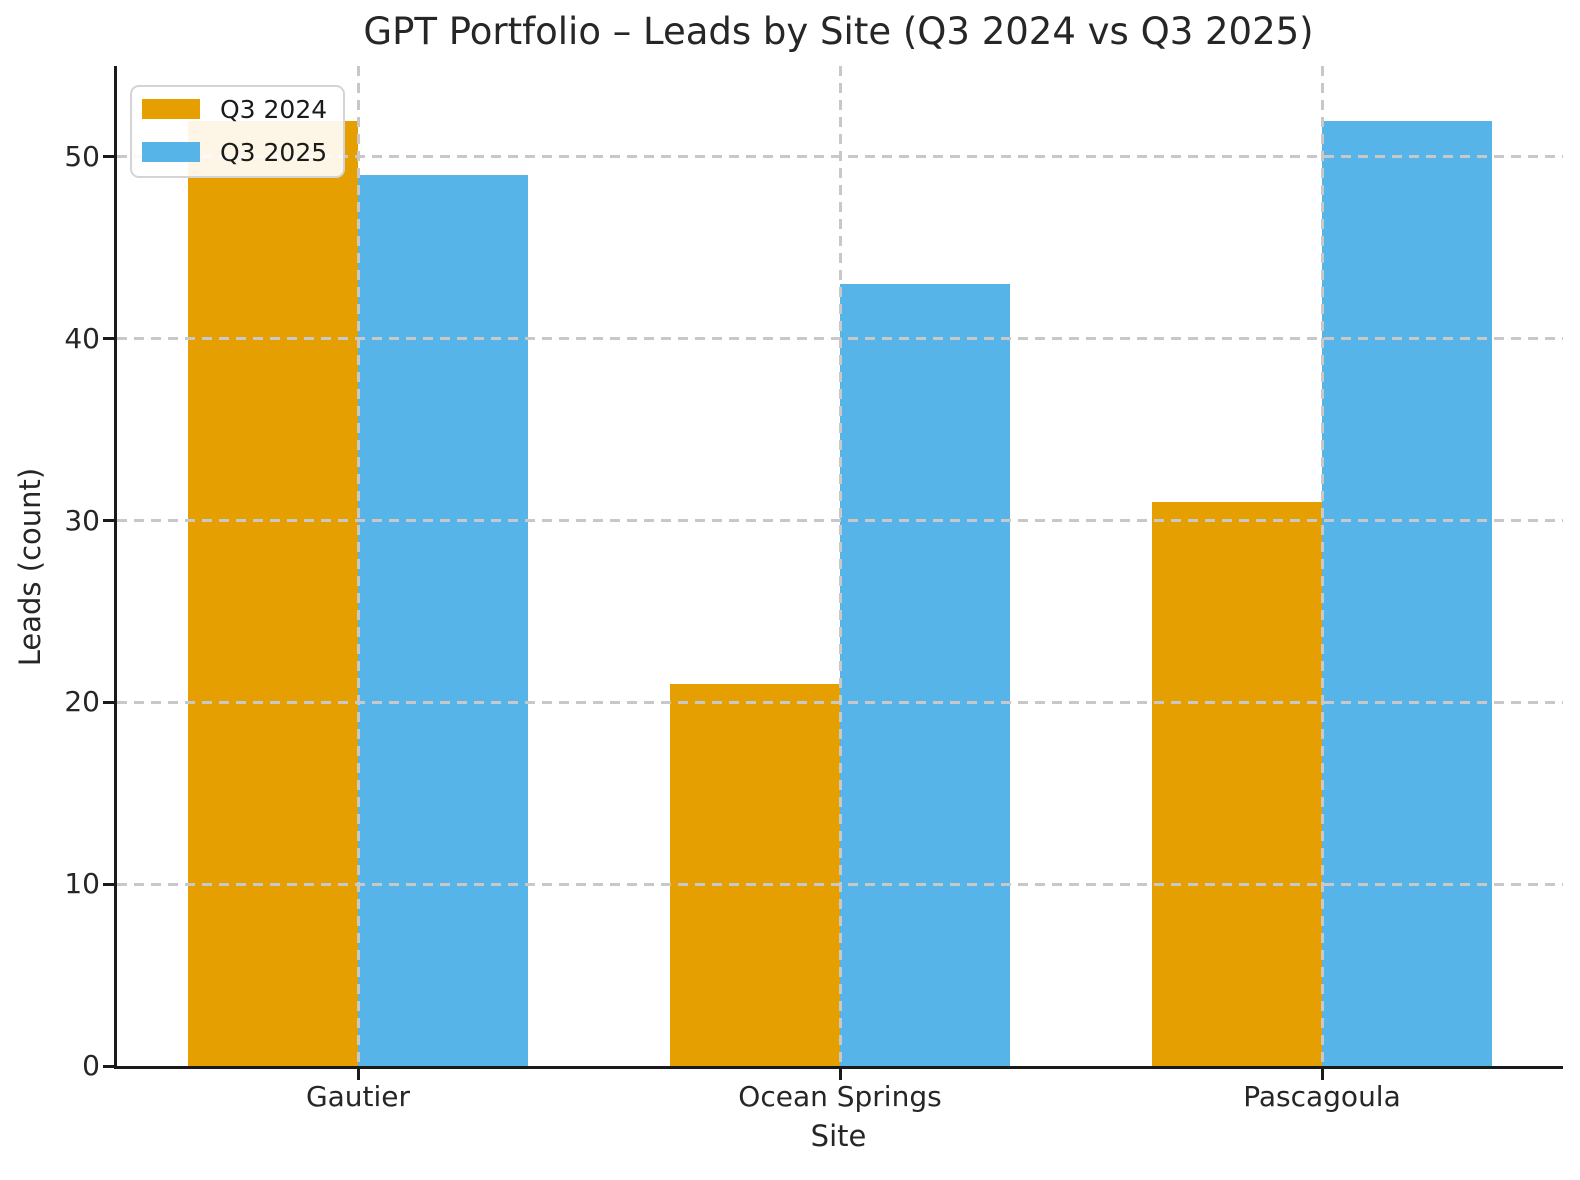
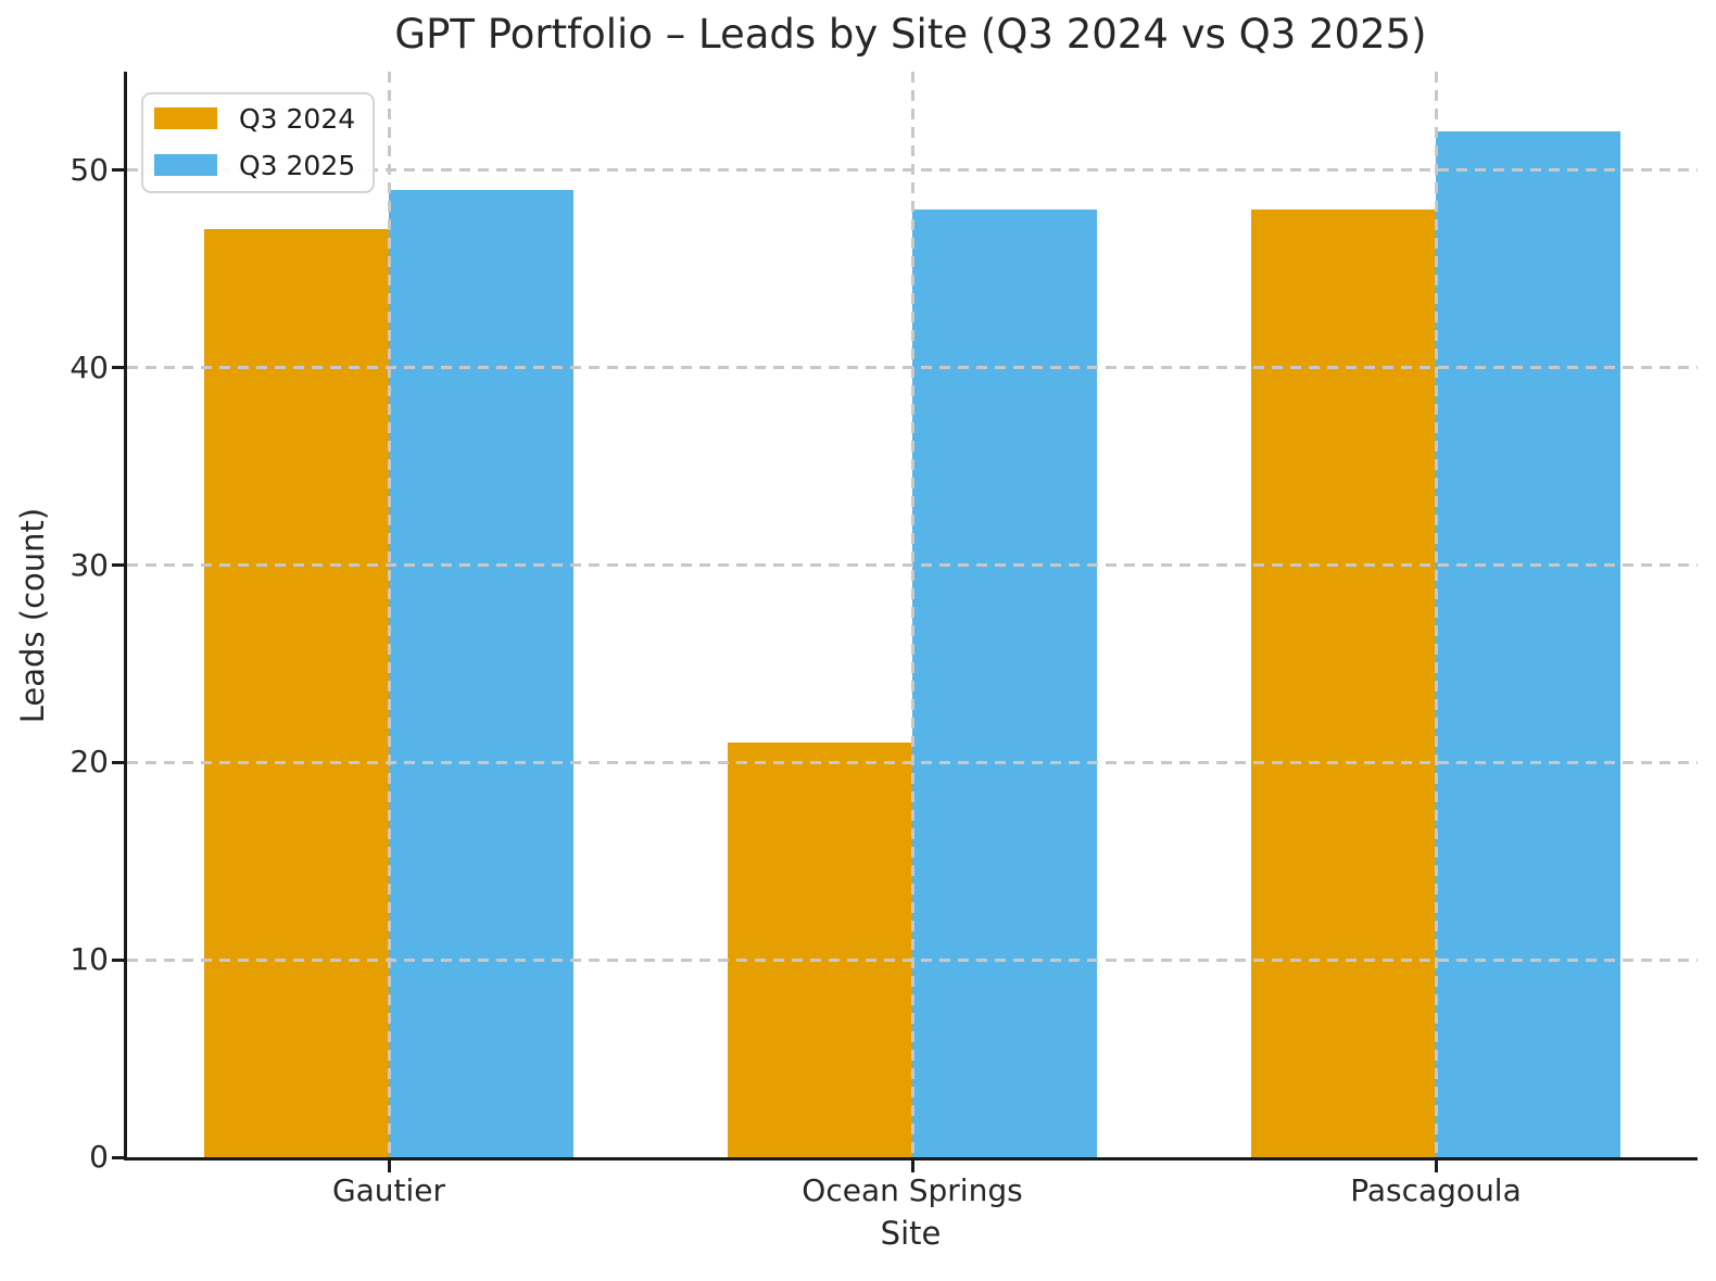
Q3 2024/Gautier: 52 -> 47
Q3 2025/Ocean Springs: 43 -> 48
Q3 2024/Pascagoula: 31 -> 48
